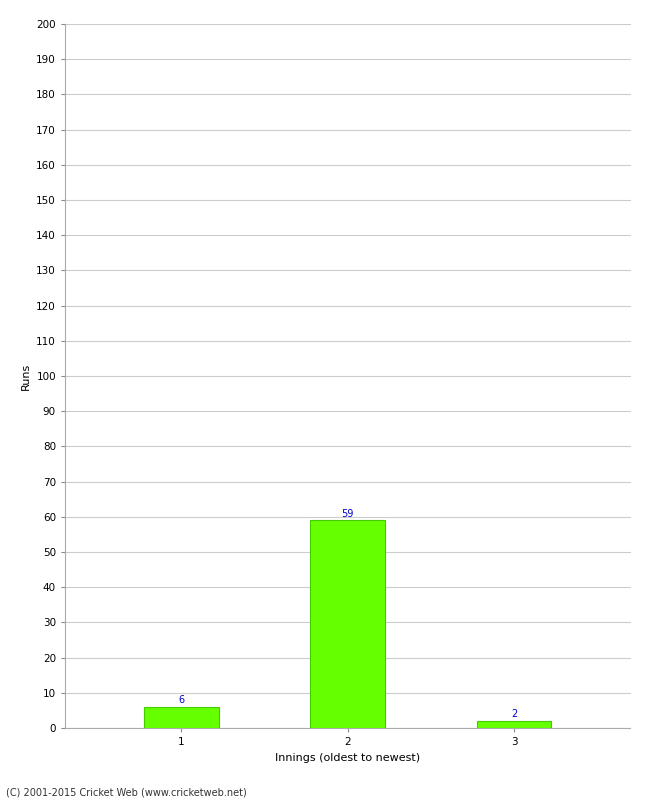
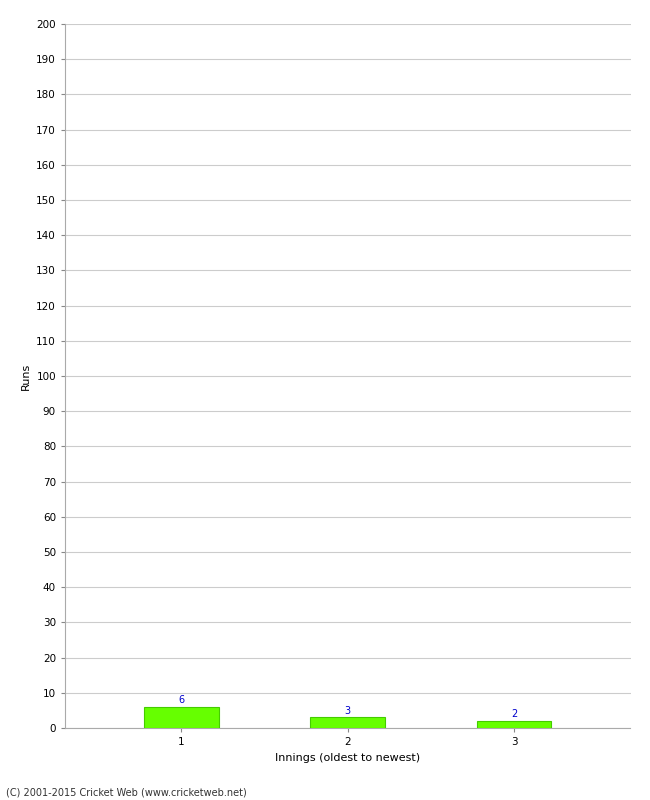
2: 59 -> 3
